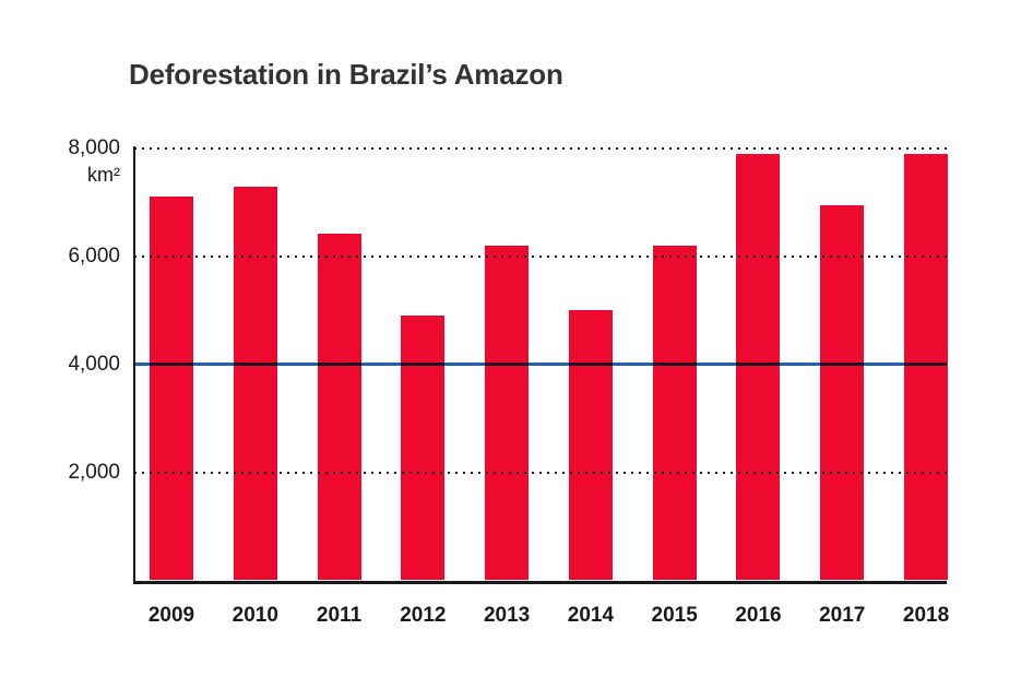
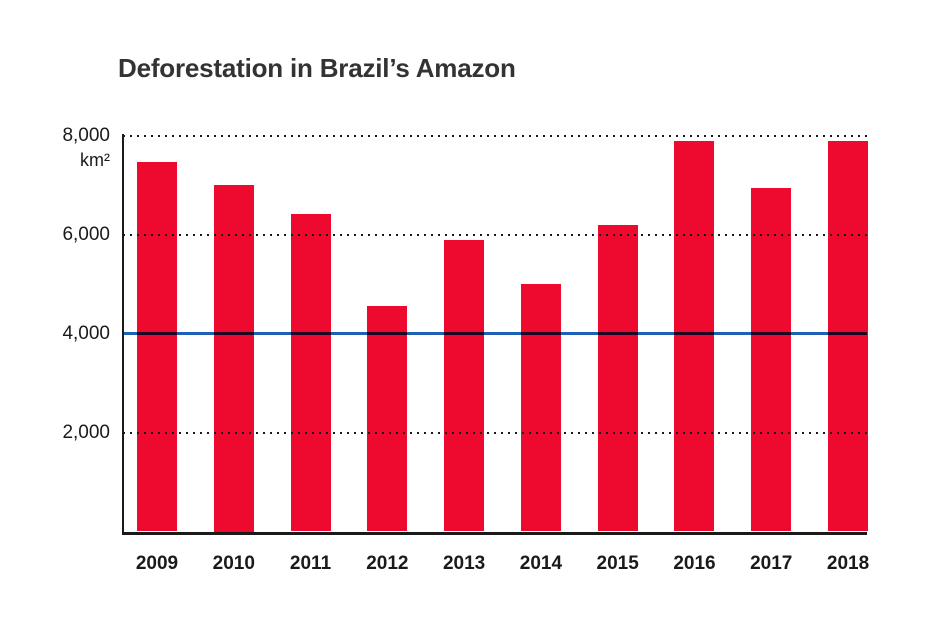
2009: 7100 -> 7500
2010: 7300 -> 7000
2012: 4900 -> 4600
2013: 6200 -> 5900
